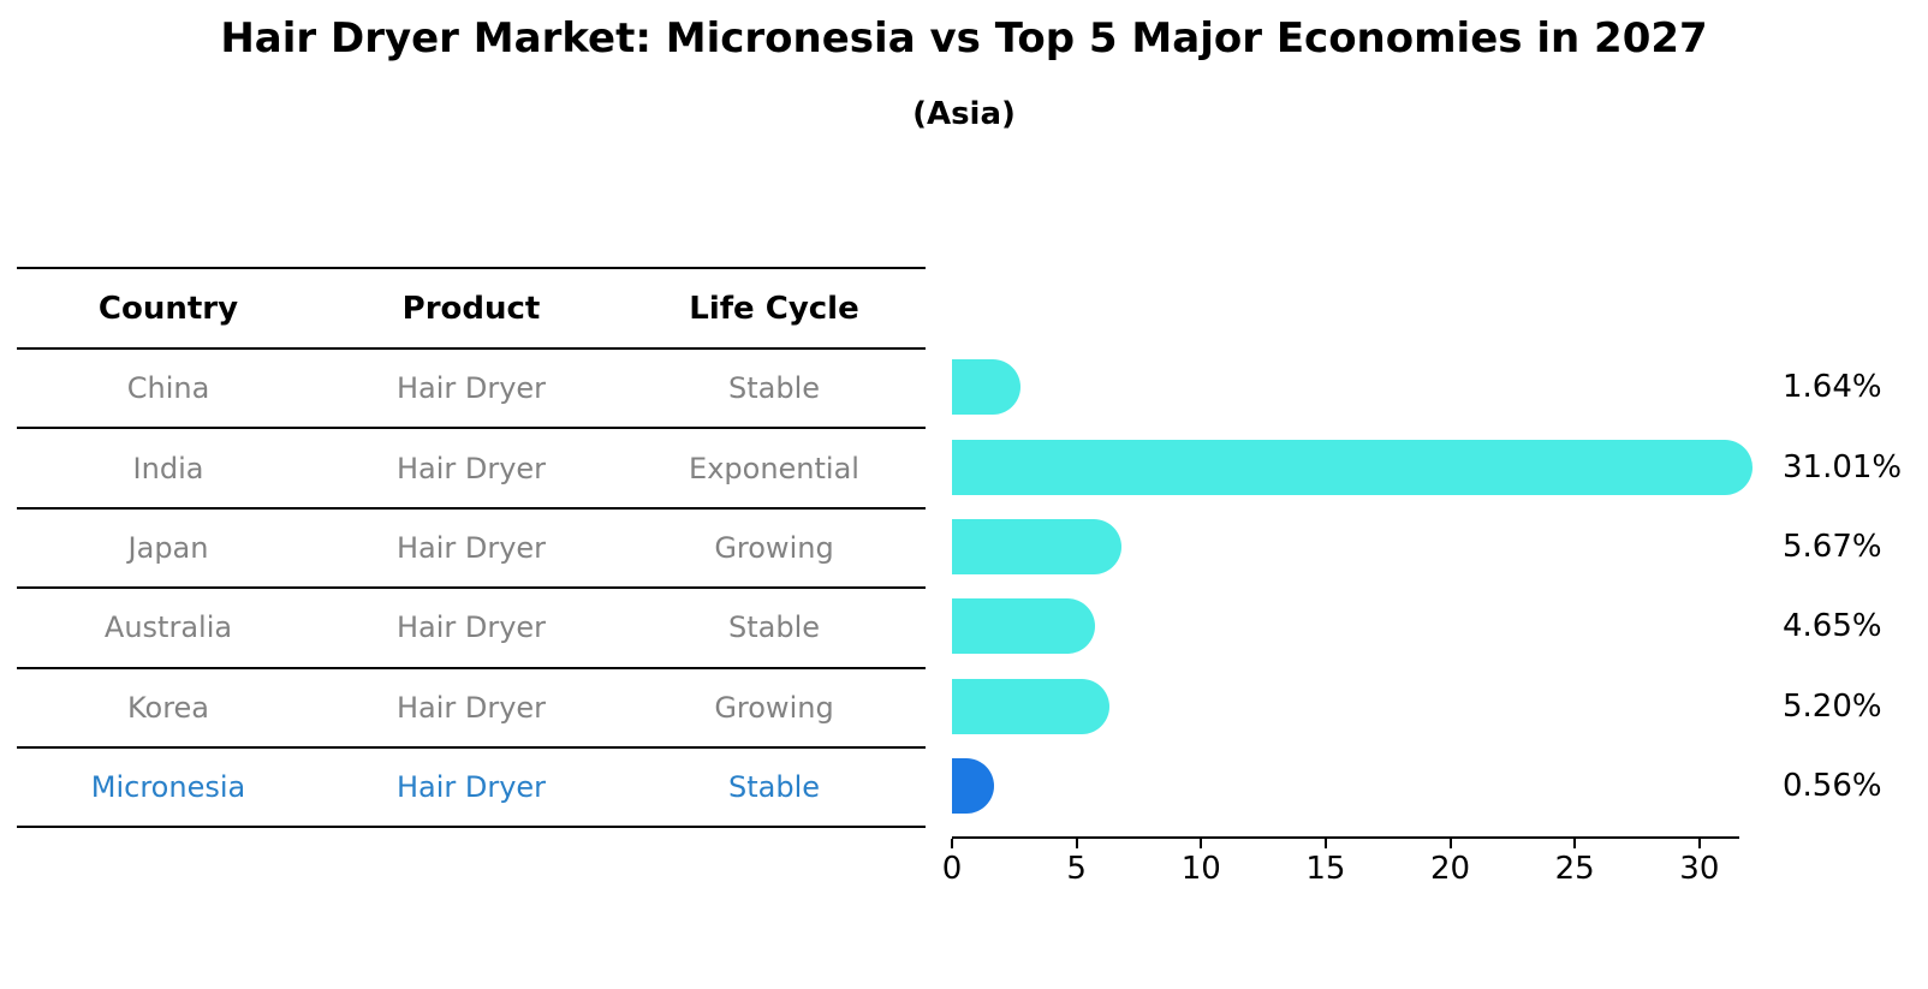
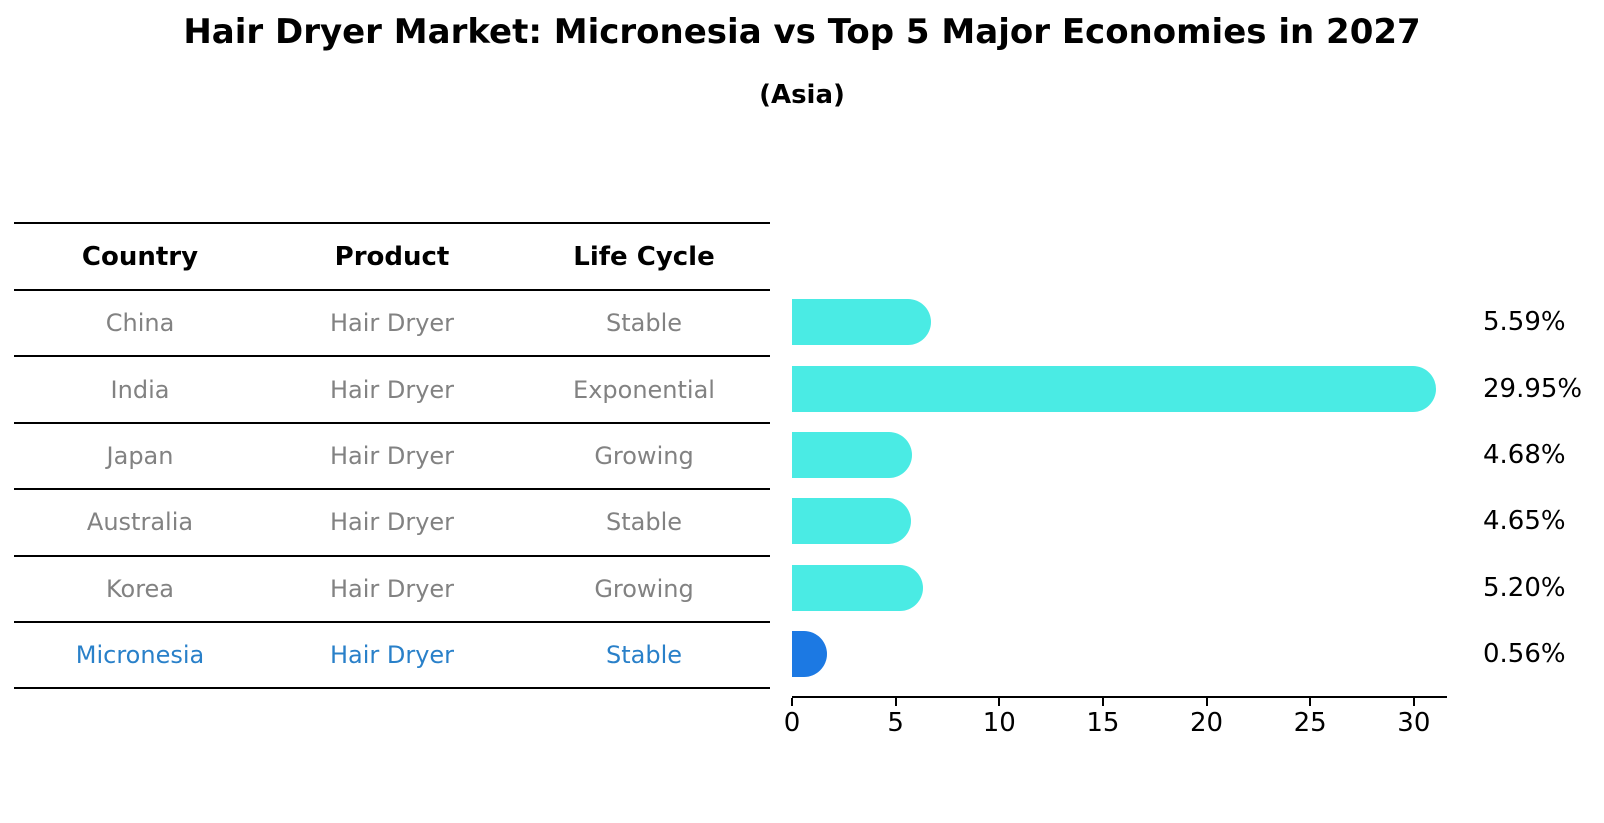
China: 1.64% -> 5.59%
India: 31.01% -> 29.95%
Japan: 5.67% -> 4.68%
